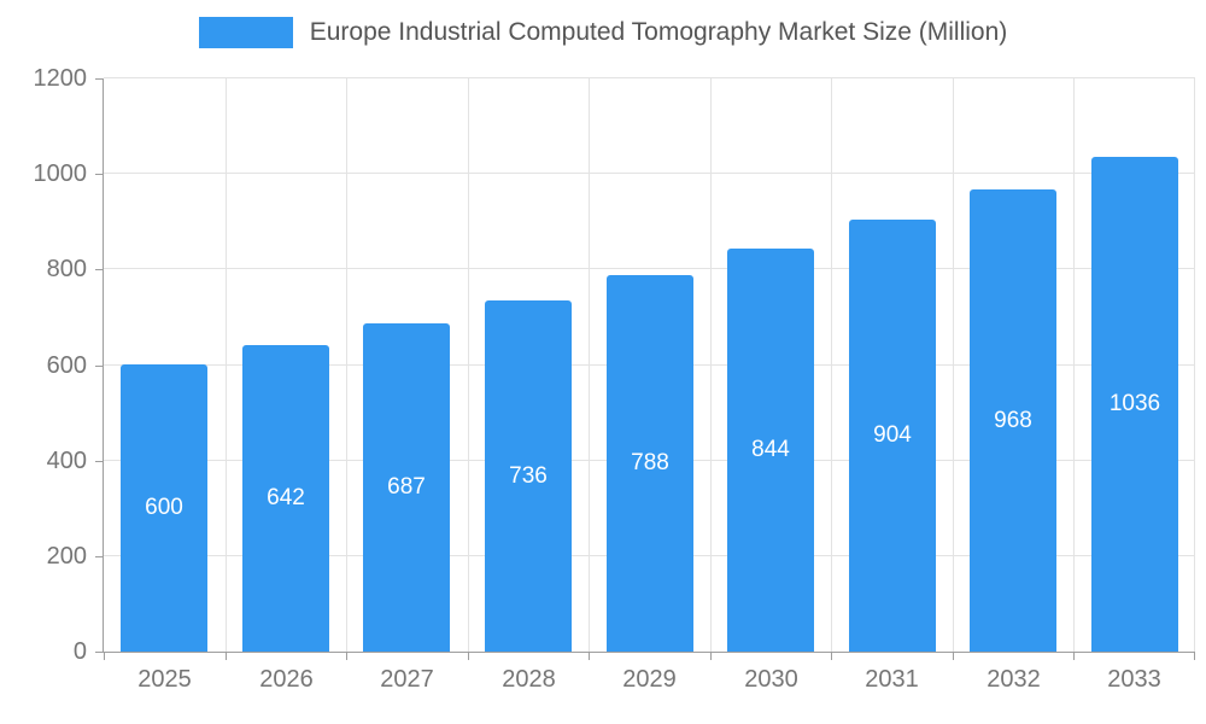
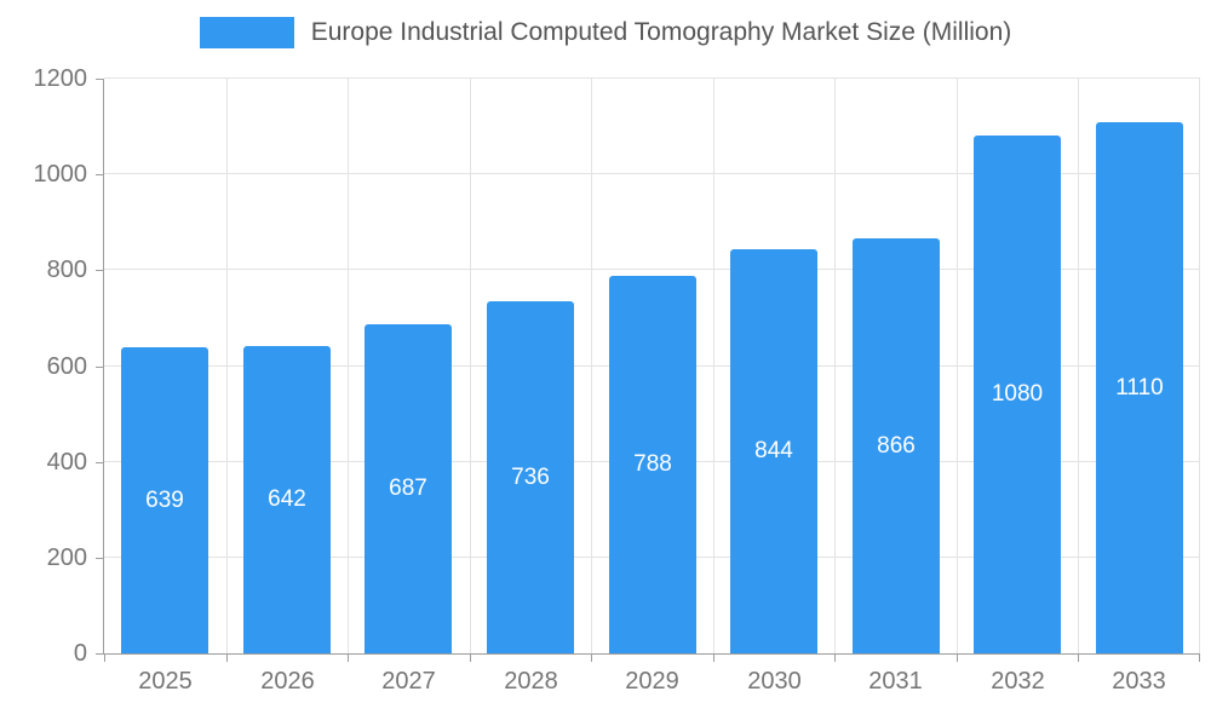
2025: 600 -> 639
2031: 904 -> 866
2032: 968 -> 1080
2033: 1036 -> 1110
